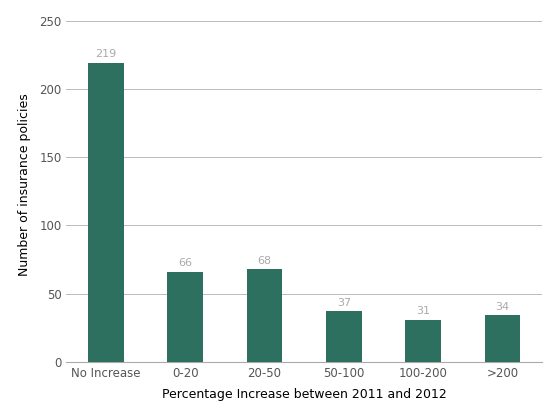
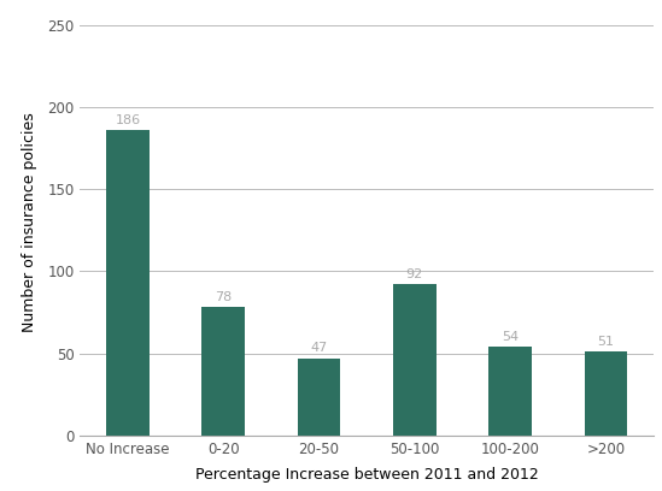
No Increase: 219 -> 186
0-20: 66 -> 78
20-50: 68 -> 47
50-100: 37 -> 92
100-200: 31 -> 54
>200: 34 -> 51
